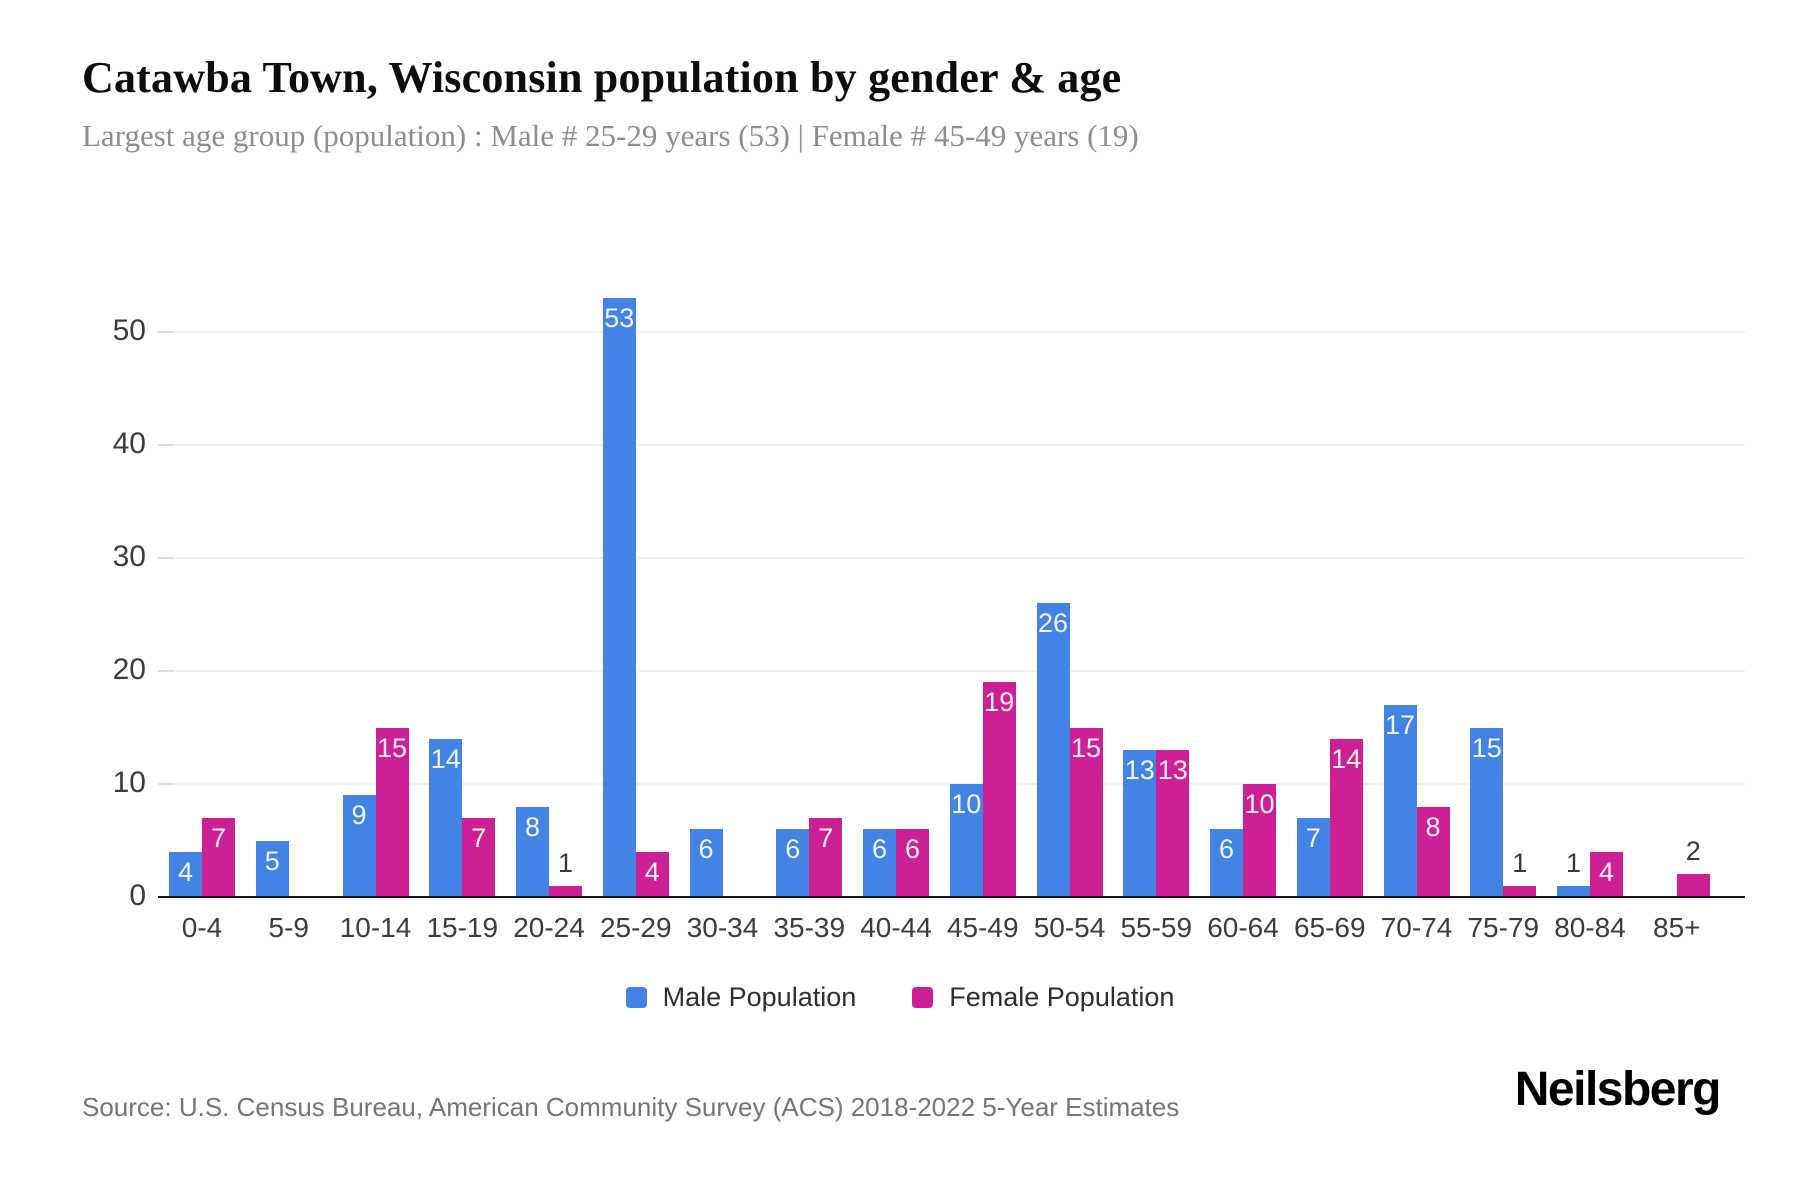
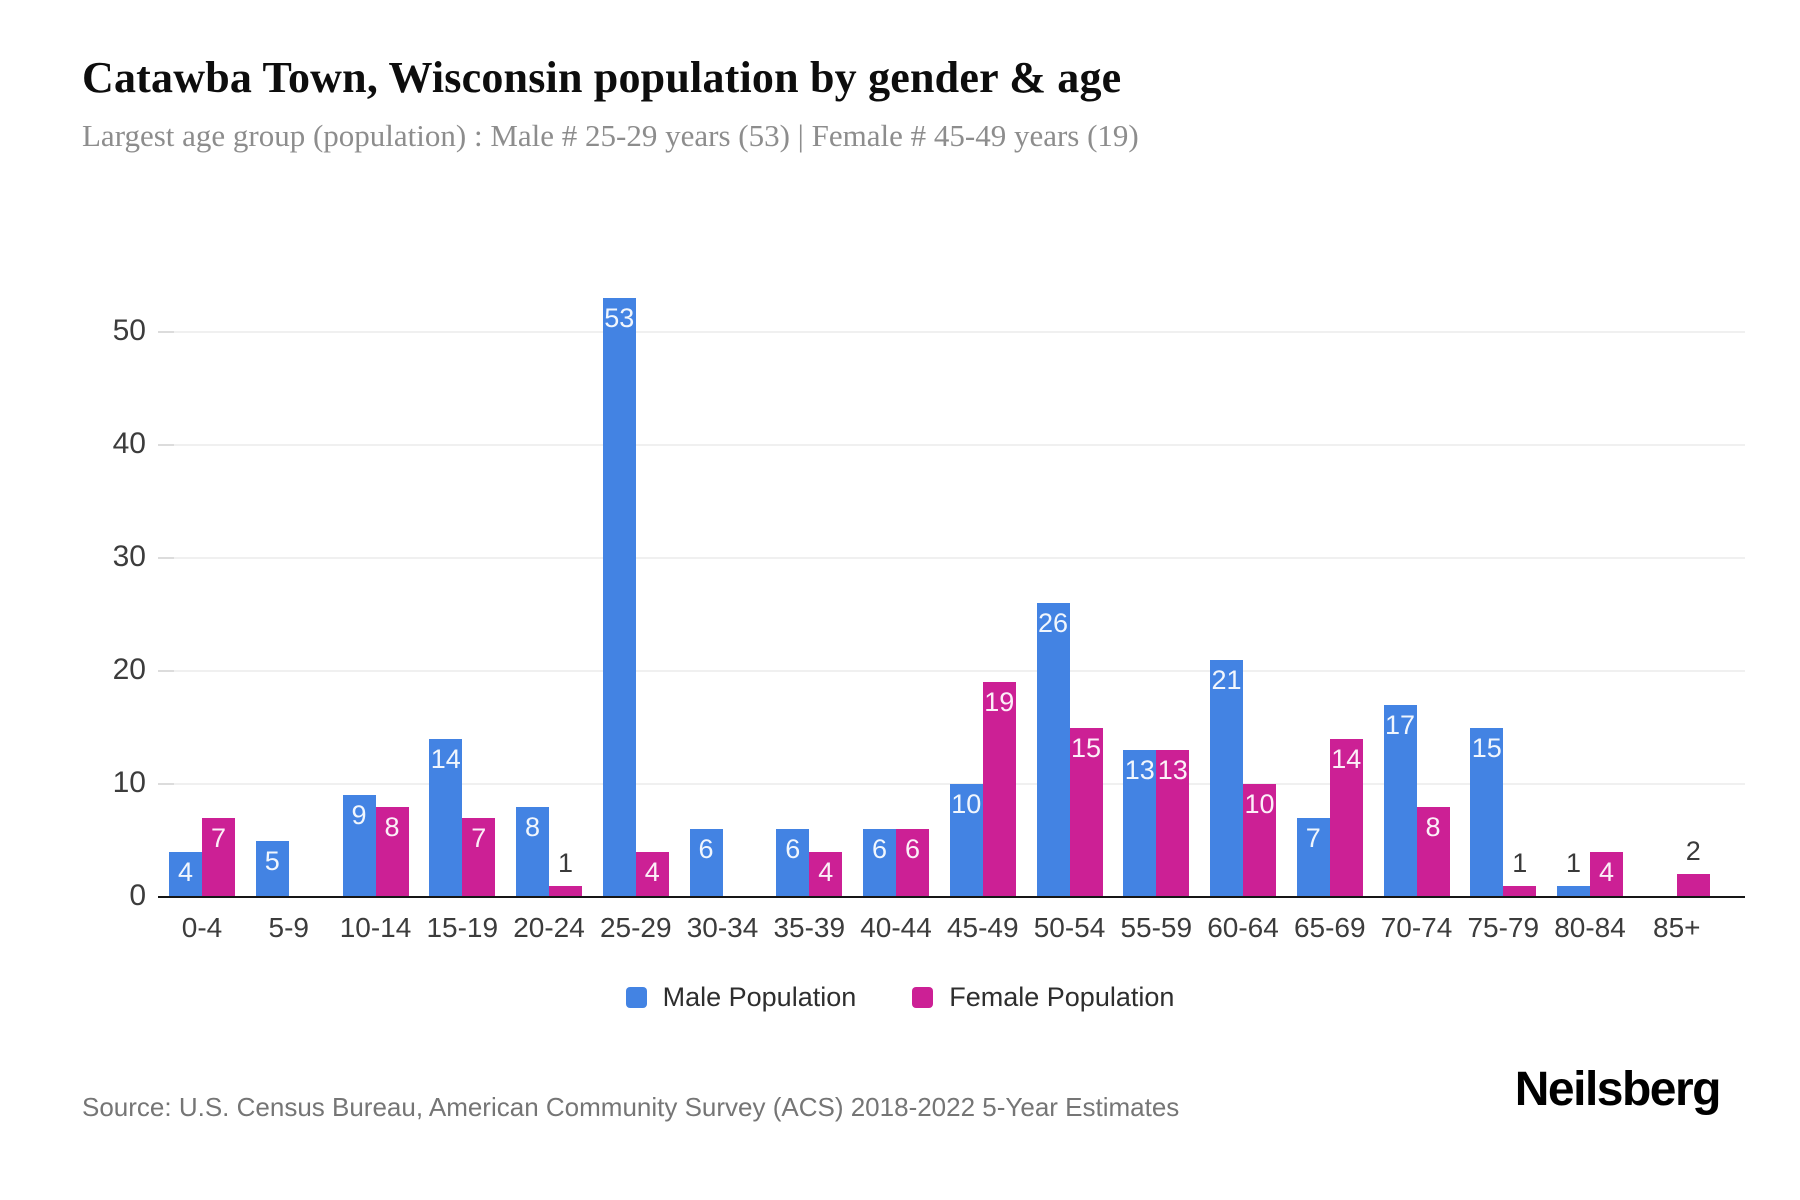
Female Population/10-14: 15 -> 8
Female Population/35-39: 7 -> 4
Male Population/60-64: 6 -> 21
